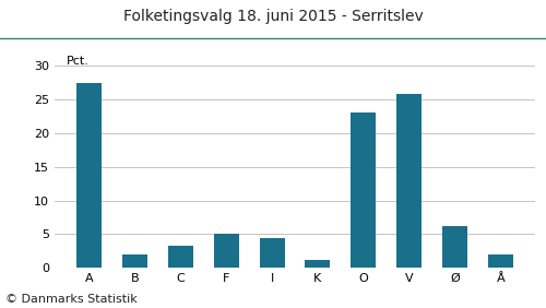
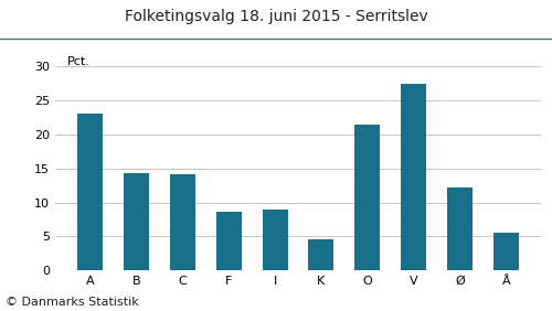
A: 27.5 -> 23.0
B: 2.0 -> 14.4
C: 3.3 -> 14.2
F: 5.0 -> 8.6
I: 4.4 -> 9.0
K: 1.2 -> 4.6
O: 23.1 -> 21.4
V: 25.9 -> 27.4
Ø: 6.2 -> 12.2
Å: 2.0 -> 5.6
